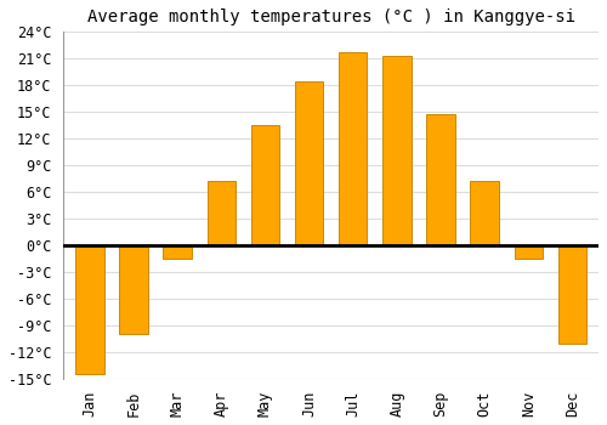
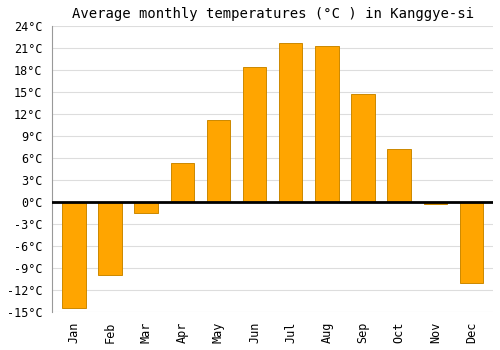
Apr: 7.2°C -> 5.4°C
May: 13.5°C -> 11.2°C
Nov: -1.5°C -> -0.2°C
